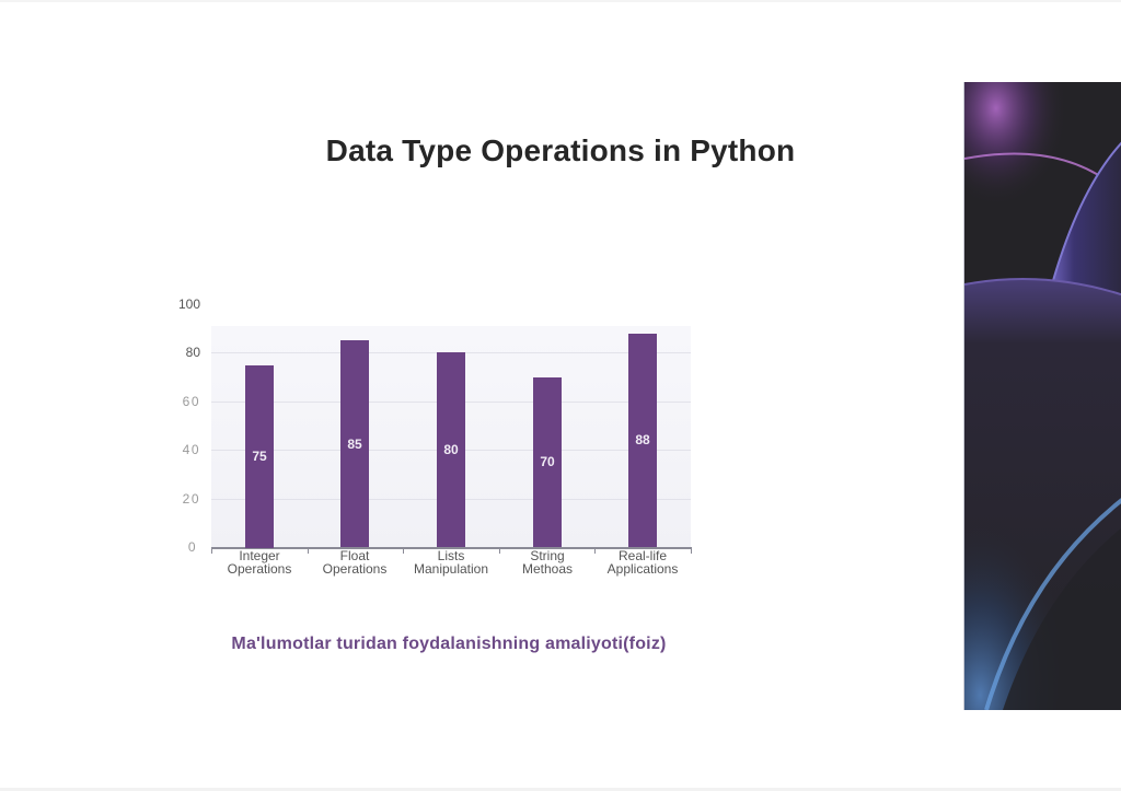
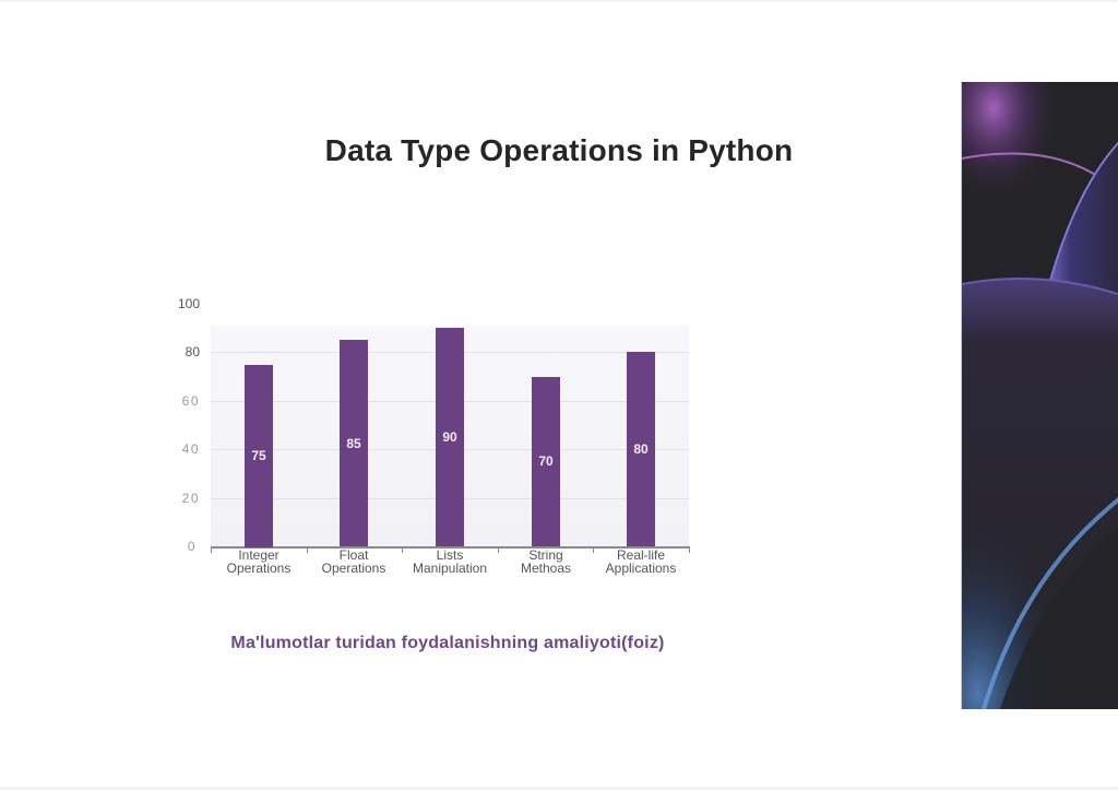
Lists Manipulation: 80 -> 90
Real-life Applications: 88 -> 80
